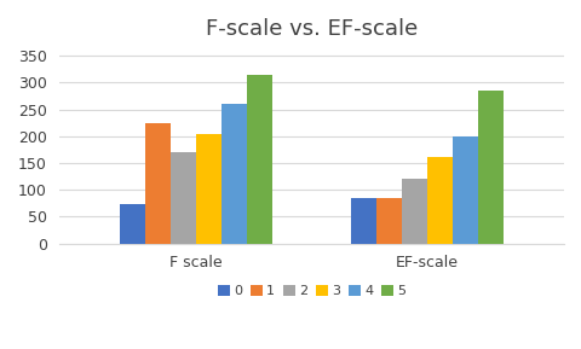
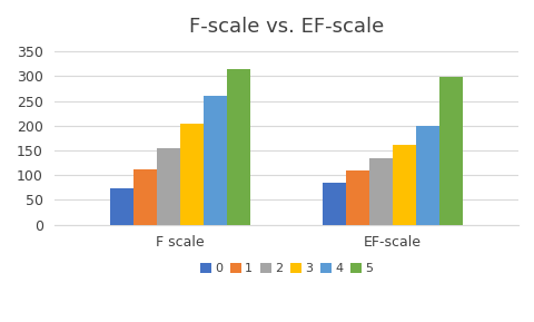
1/F scale: 225 -> 112
2/F scale: 170 -> 155
1/EF-scale: 85 -> 110
2/EF-scale: 120 -> 134
5/EF-scale: 285 -> 298
